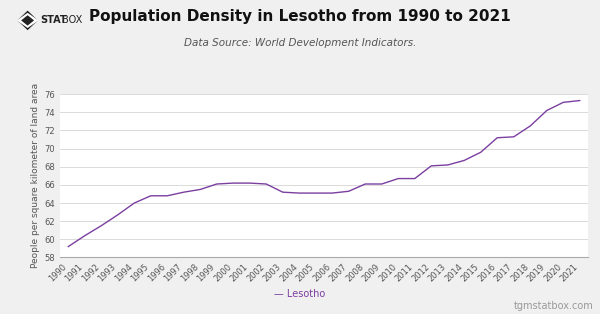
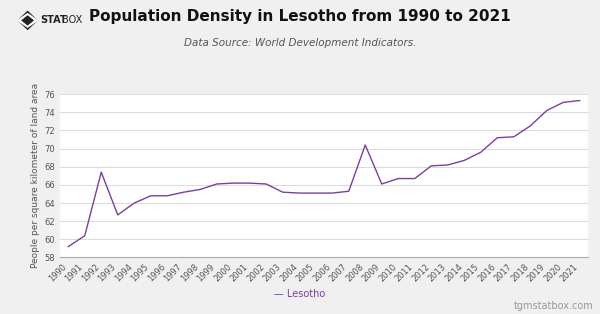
1992: 61.5 -> 67.4
2008: 66.1 -> 70.4
